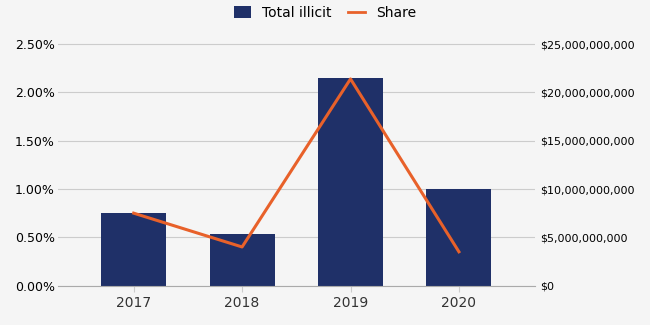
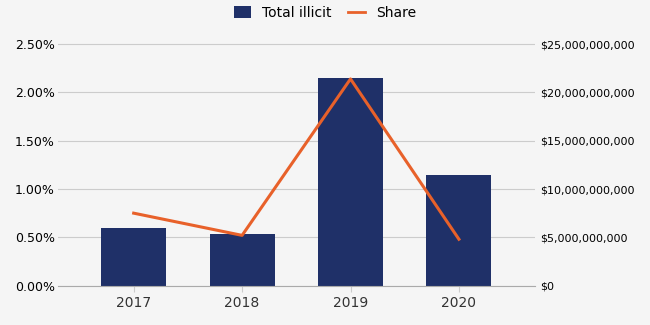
Total illicit/2017: 0.75% -> 0.60%
Share/2018: $4,000,000,000 -> $5,200,000,000
Total illicit/2020: 1.00% -> 1.14%
Share/2020: $3,500,000,000 -> $4,800,000,000
